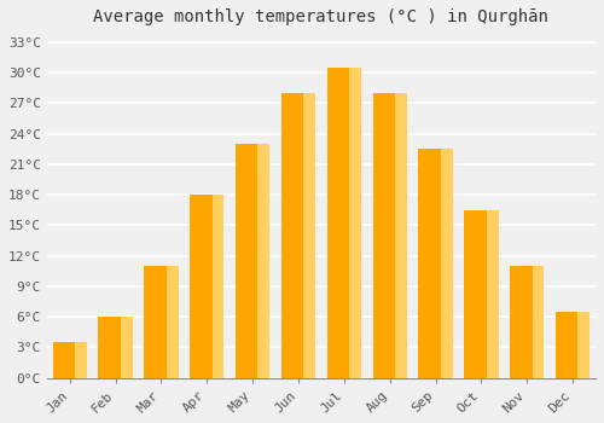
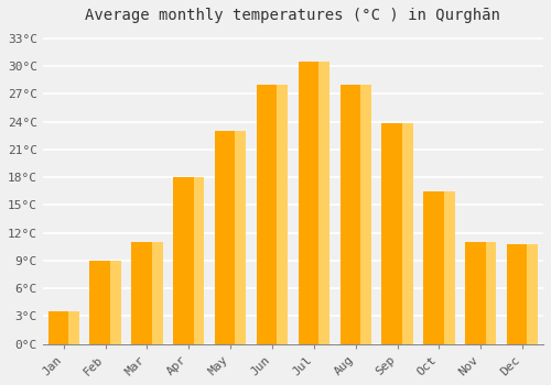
Feb: 6.0°C -> 9.0°C
Sep: 22.5°C -> 23.8°C
Dec: 6.5°C -> 10.8°C
